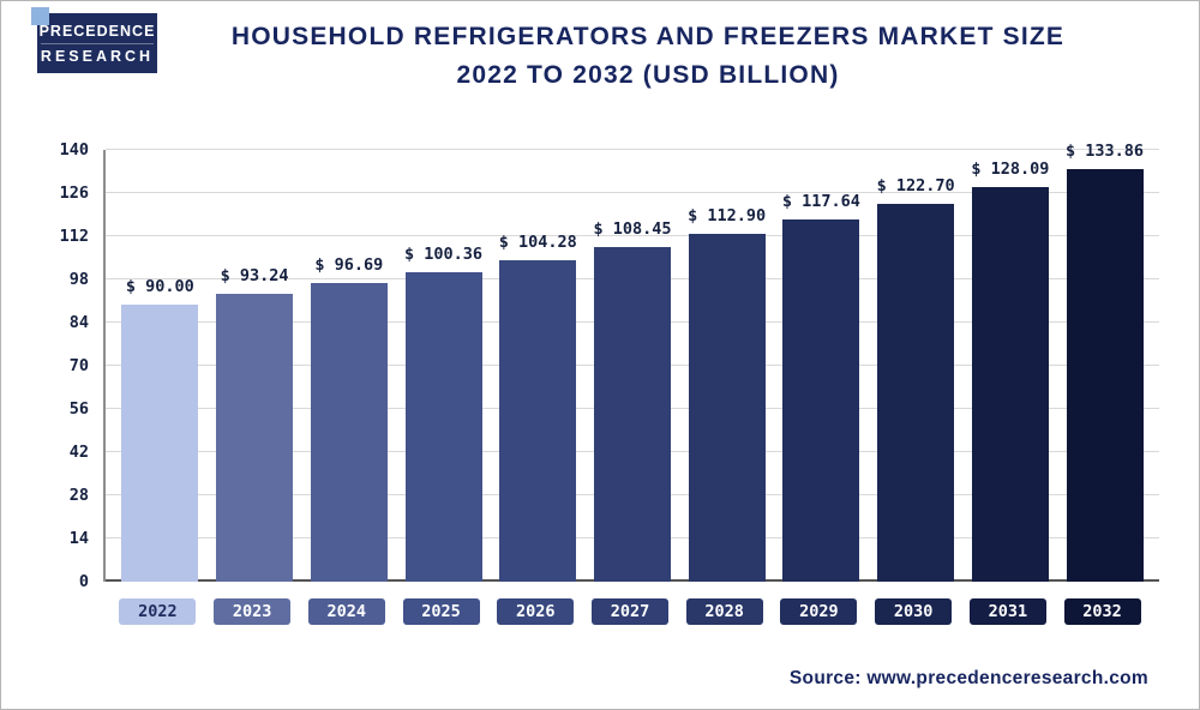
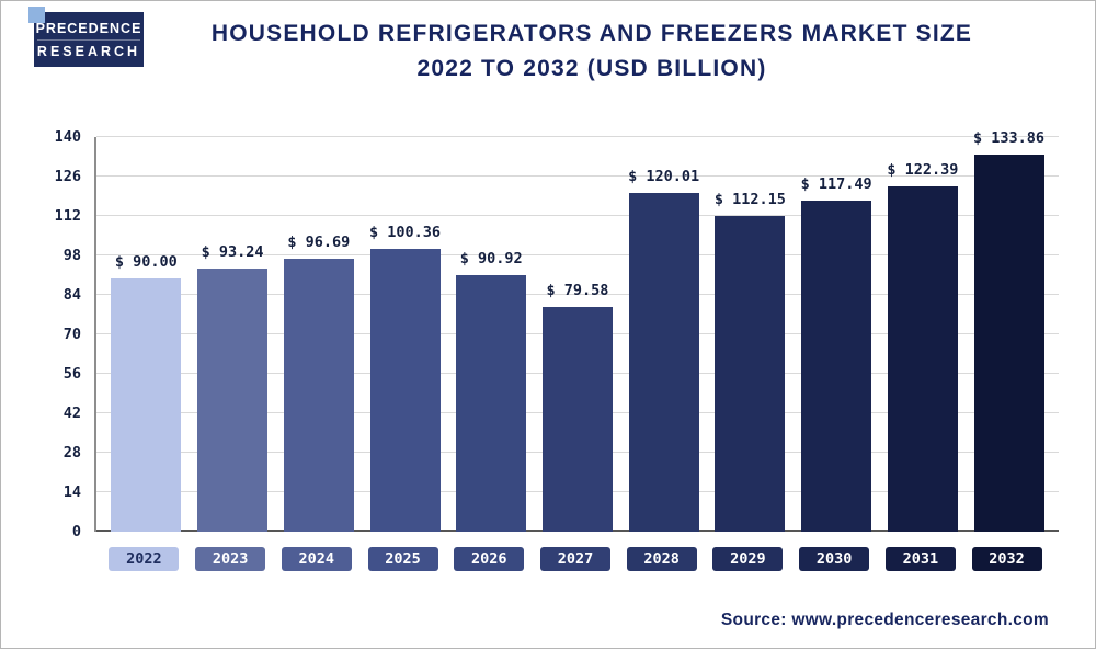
2026: 104.28 -> 90.92
2027: 108.45 -> 79.58
2028: 112.90 -> 120.01
2029: 117.64 -> 112.15
2030: 122.70 -> 117.49
2031: 128.09 -> 122.39
